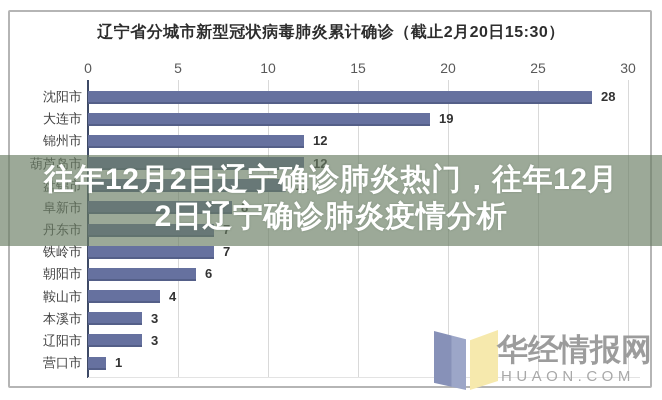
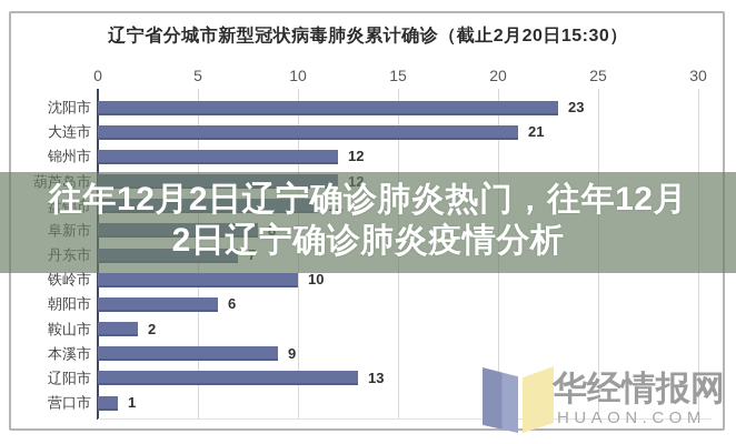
沈阳市: 28 -> 23
大连市: 19 -> 21
铁岭市: 7 -> 10
鞍山市: 4 -> 2
本溪市: 3 -> 9
辽阳市: 3 -> 13
